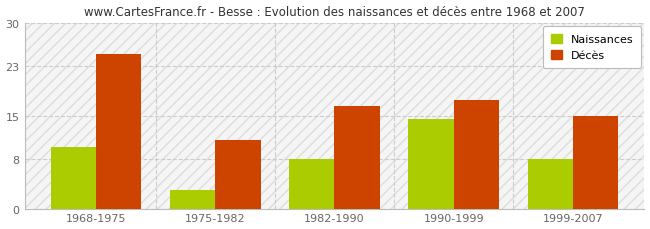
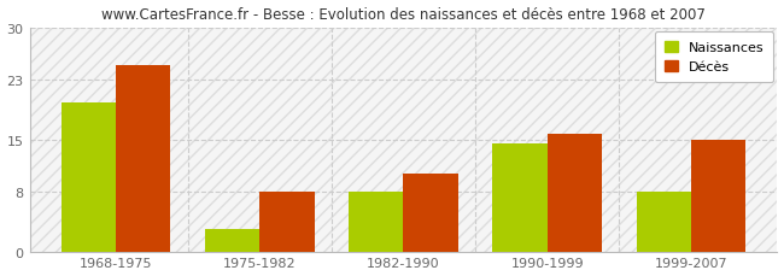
Naissances/1968-1975: 10.0 -> 20.0
Décès/1975-1982: 11.0 -> 8.0
Décès/1982-1990: 16.5 -> 10.4
Décès/1990-1999: 17.5 -> 15.8
